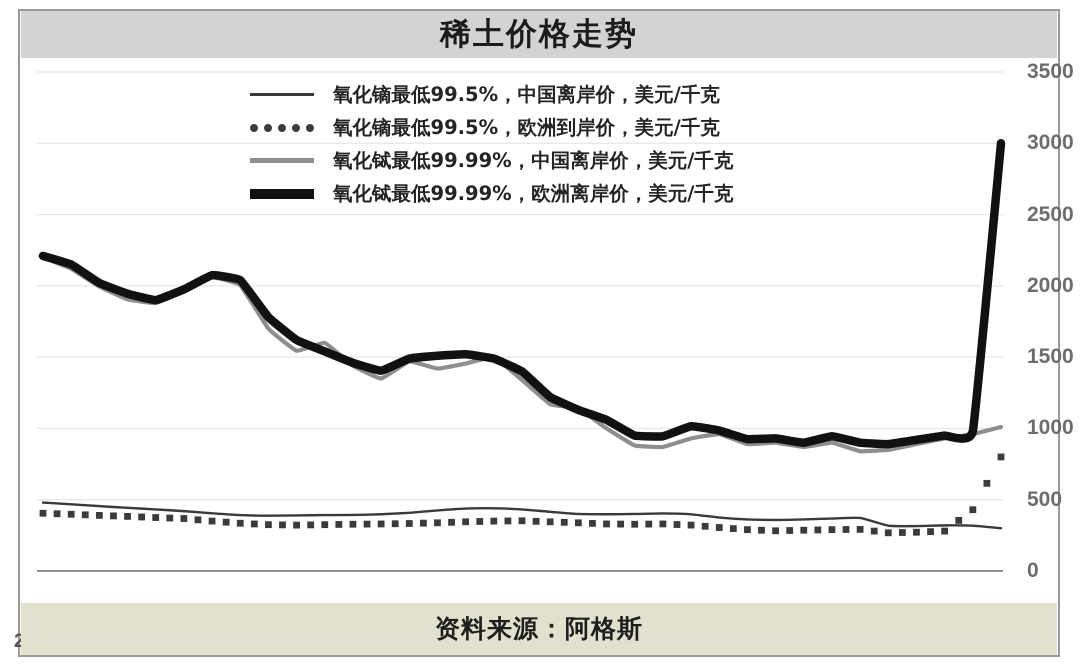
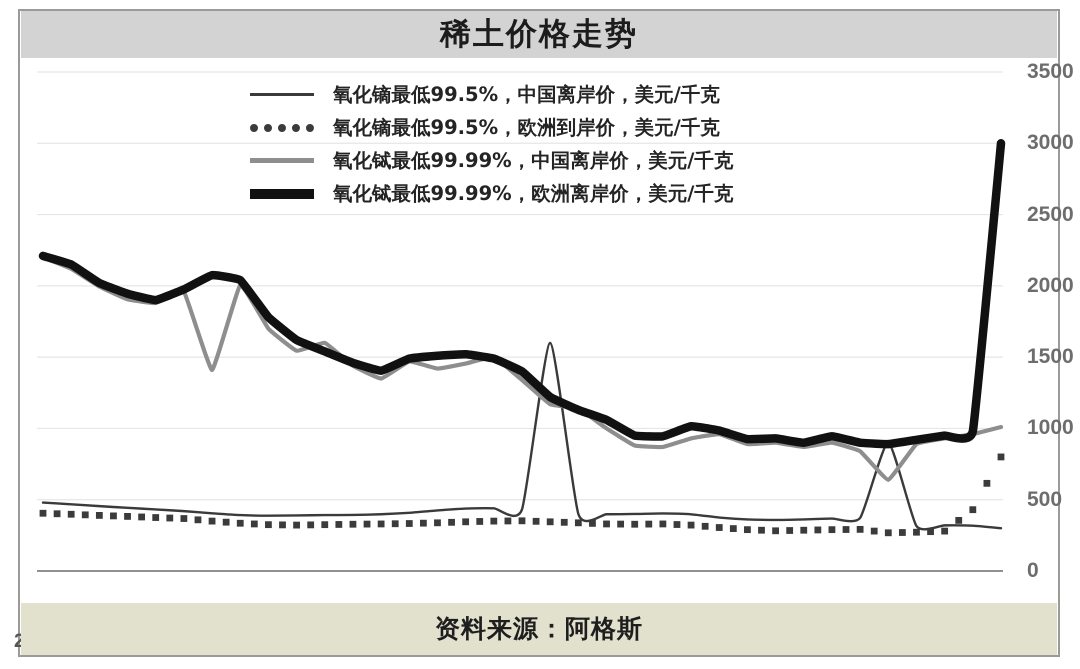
氧化铽最低99.99%，中国离岸价，美元/千克/2023.1: 2060 -> 1410
氧化镝最低99.5%，中国离岸价，美元/千克/2024.1: 420 -> 1600
氧化镝最低99.5%，中国离岸价，美元/千克/2025.1: 320 -> 900
氧化铽最低99.99%，中国离岸价，美元/千克/2025.1: 850 -> 640
